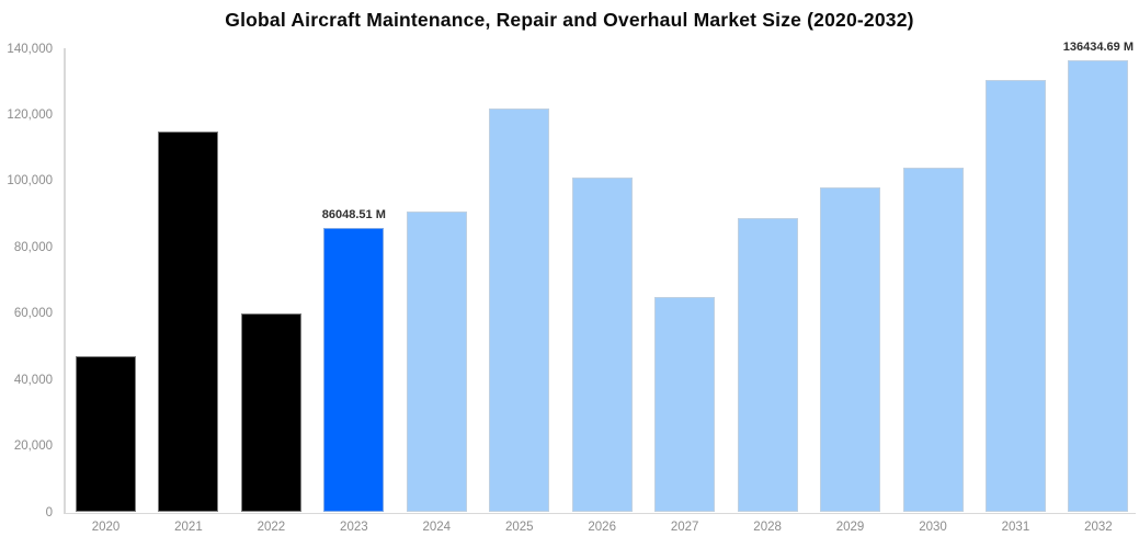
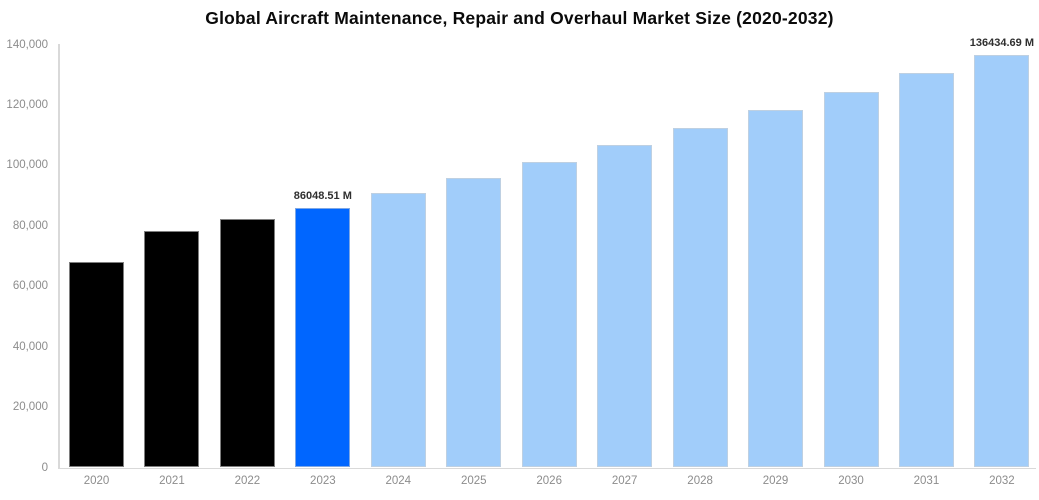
2020: 47000 -> 68000
2021: 115000 -> 78000
2022: 60000 -> 82000
2025: 122000 -> 96000
2027: 65000 -> 107000
2028: 89000 -> 112000
2029: 98000 -> 118000
2030: 104000 -> 124000
